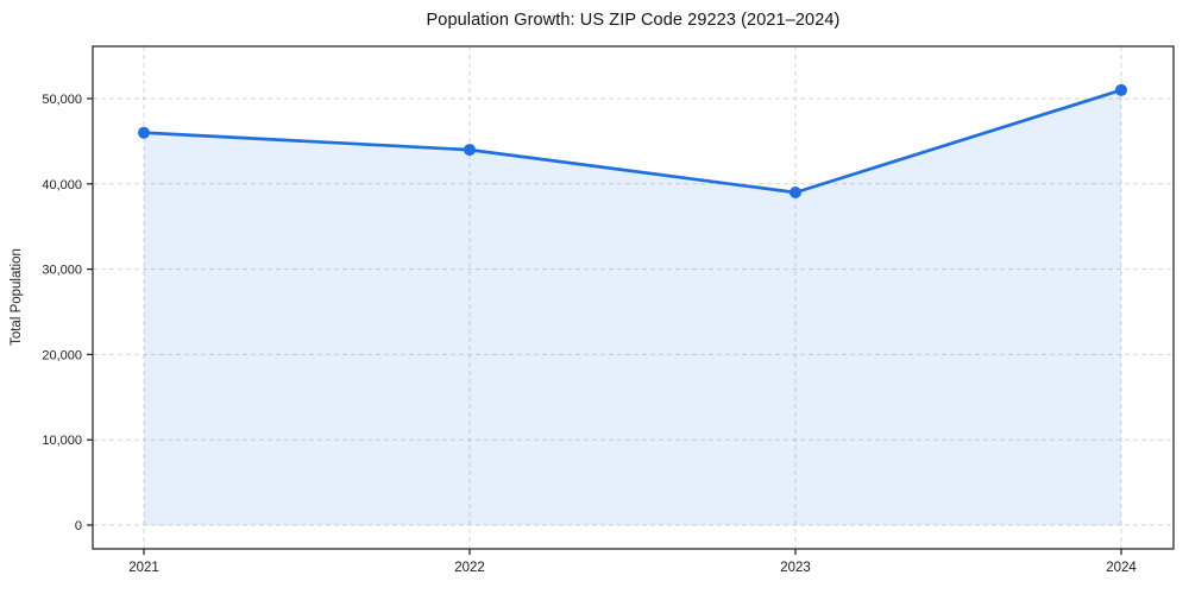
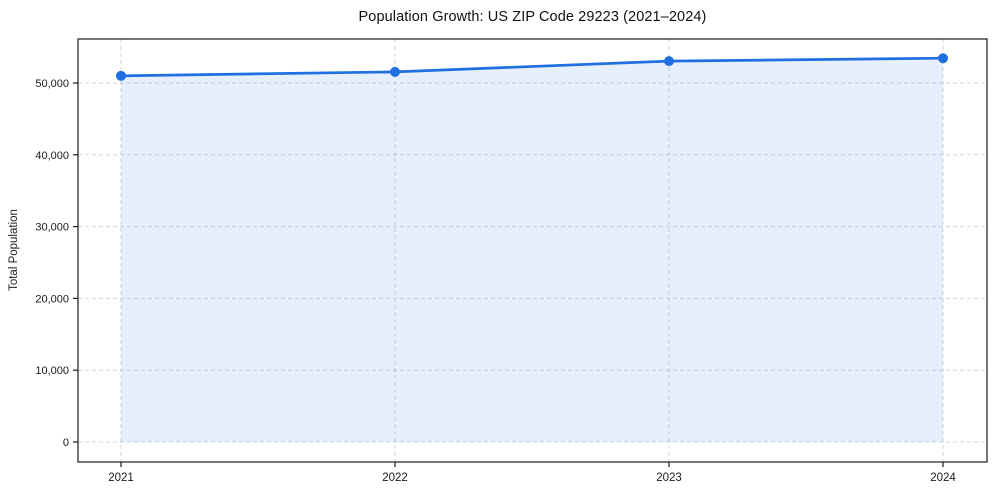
2021: 46000 -> 51000
2022: 44000 -> 52000
2023: 39000 -> 53000
2024: 51000 -> 53000
